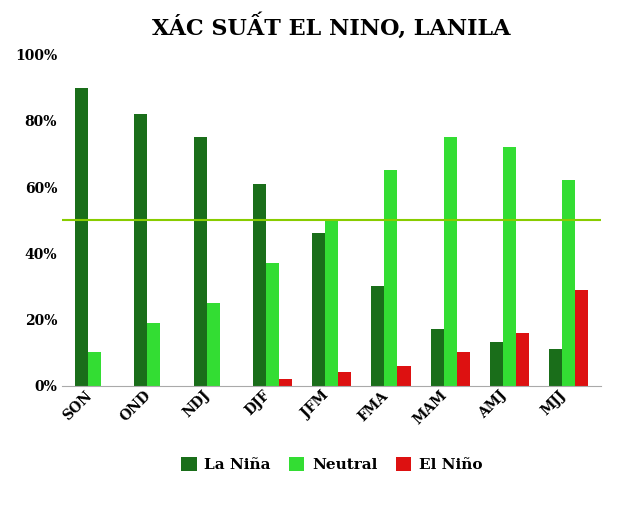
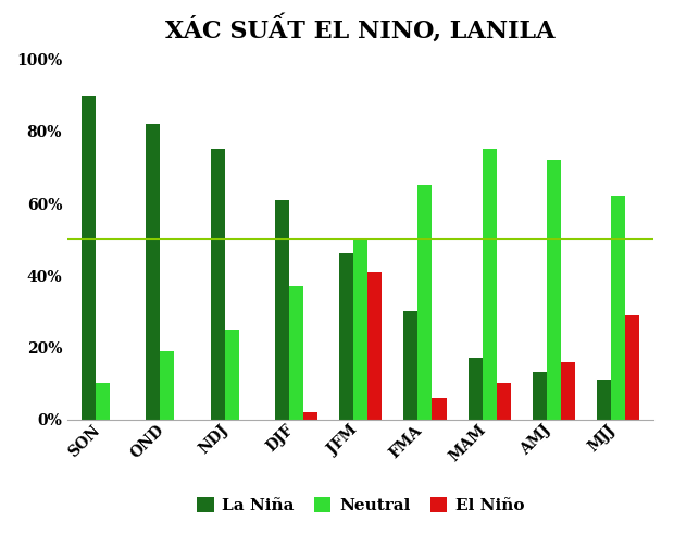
El Niño/JFM: 4% -> 41%
